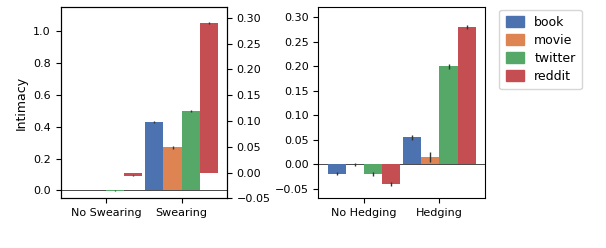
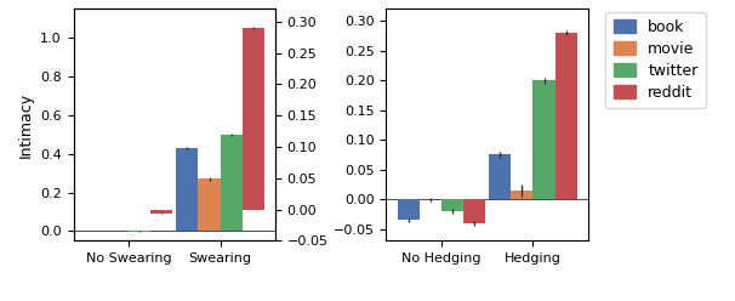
book/No Hedging: -0.020 -> -0.035
book/Hedging: 0.055 -> 0.075
